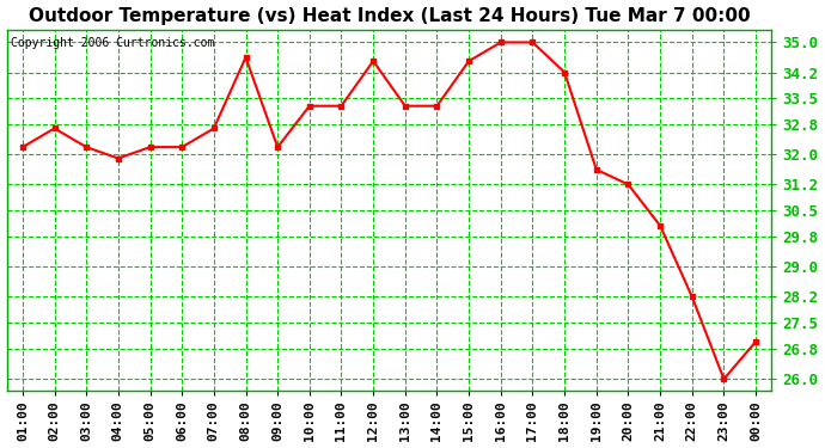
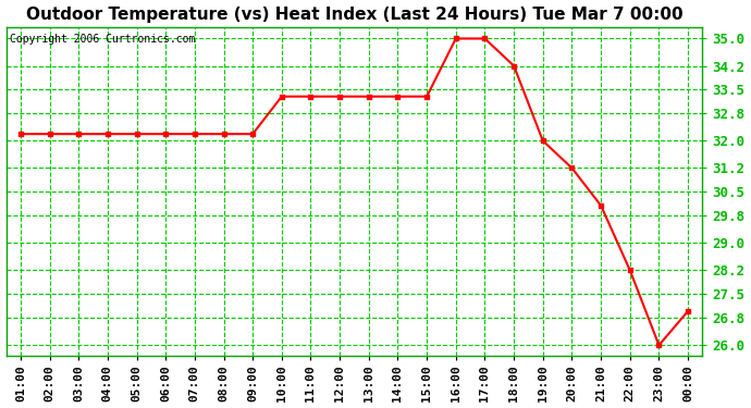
02:00: 32.7 -> 32.2
04:00: 31.9 -> 32.2
07:00: 32.7 -> 32.2
08:00: 34.6 -> 32.2
12:00: 34.5 -> 33.3
15:00: 34.5 -> 33.3
19:00: 31.6 -> 32.0
